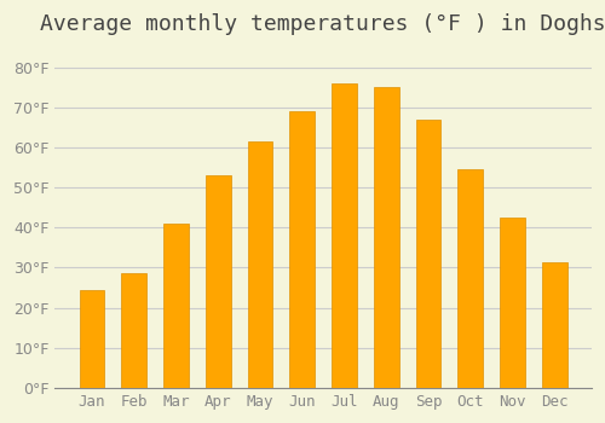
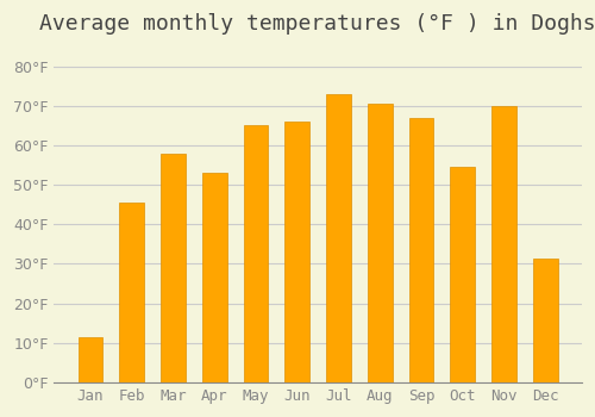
Jan: 24.5°F -> 11.5°F
Feb: 28.5°F -> 45.5°F
Mar: 41.0°F -> 58.0°F
May: 61.5°F -> 65.0°F
Jun: 69.0°F -> 66.0°F
Jul: 76.0°F -> 73.0°F
Aug: 75.0°F -> 70.5°F
Nov: 42.5°F -> 70.0°F
